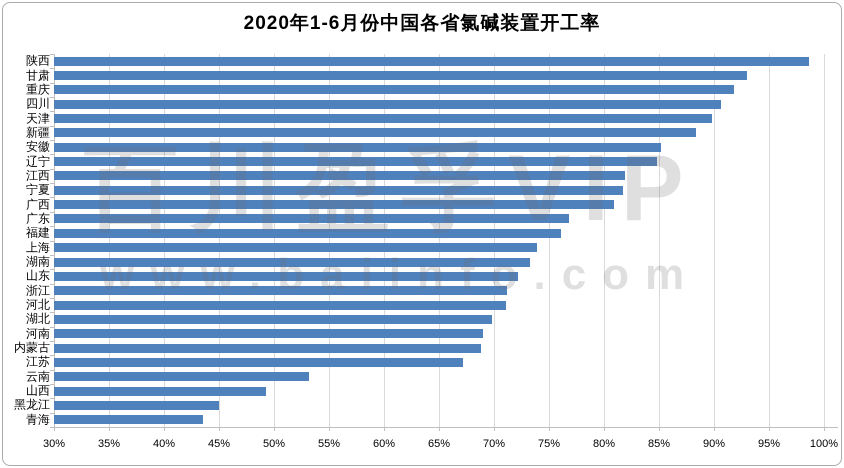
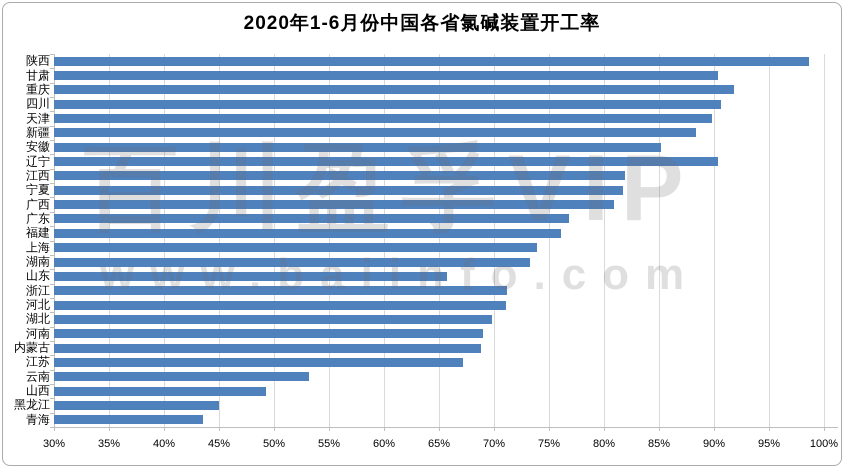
甘肃: 93.0% -> 90.4%
辽宁: 84.8% -> 90.4%
山东: 72.2% -> 65.7%
